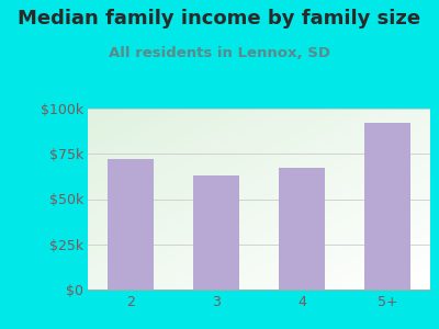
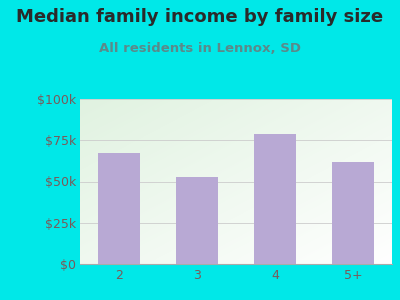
2: $72k -> $67k
3: $63k -> $53k
4: $67k -> $79k
5+: $92k -> $62k
